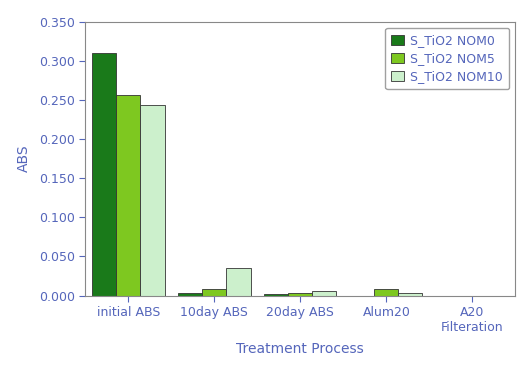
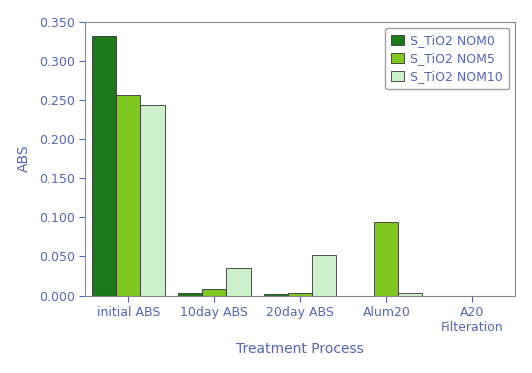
S_TiO2 NOM0/initial ABS: 0.310 -> 0.332
S_TiO2 NOM10/20day ABS: 0.006 -> 0.052
S_TiO2 NOM5/Alum20: 0.008 -> 0.094
